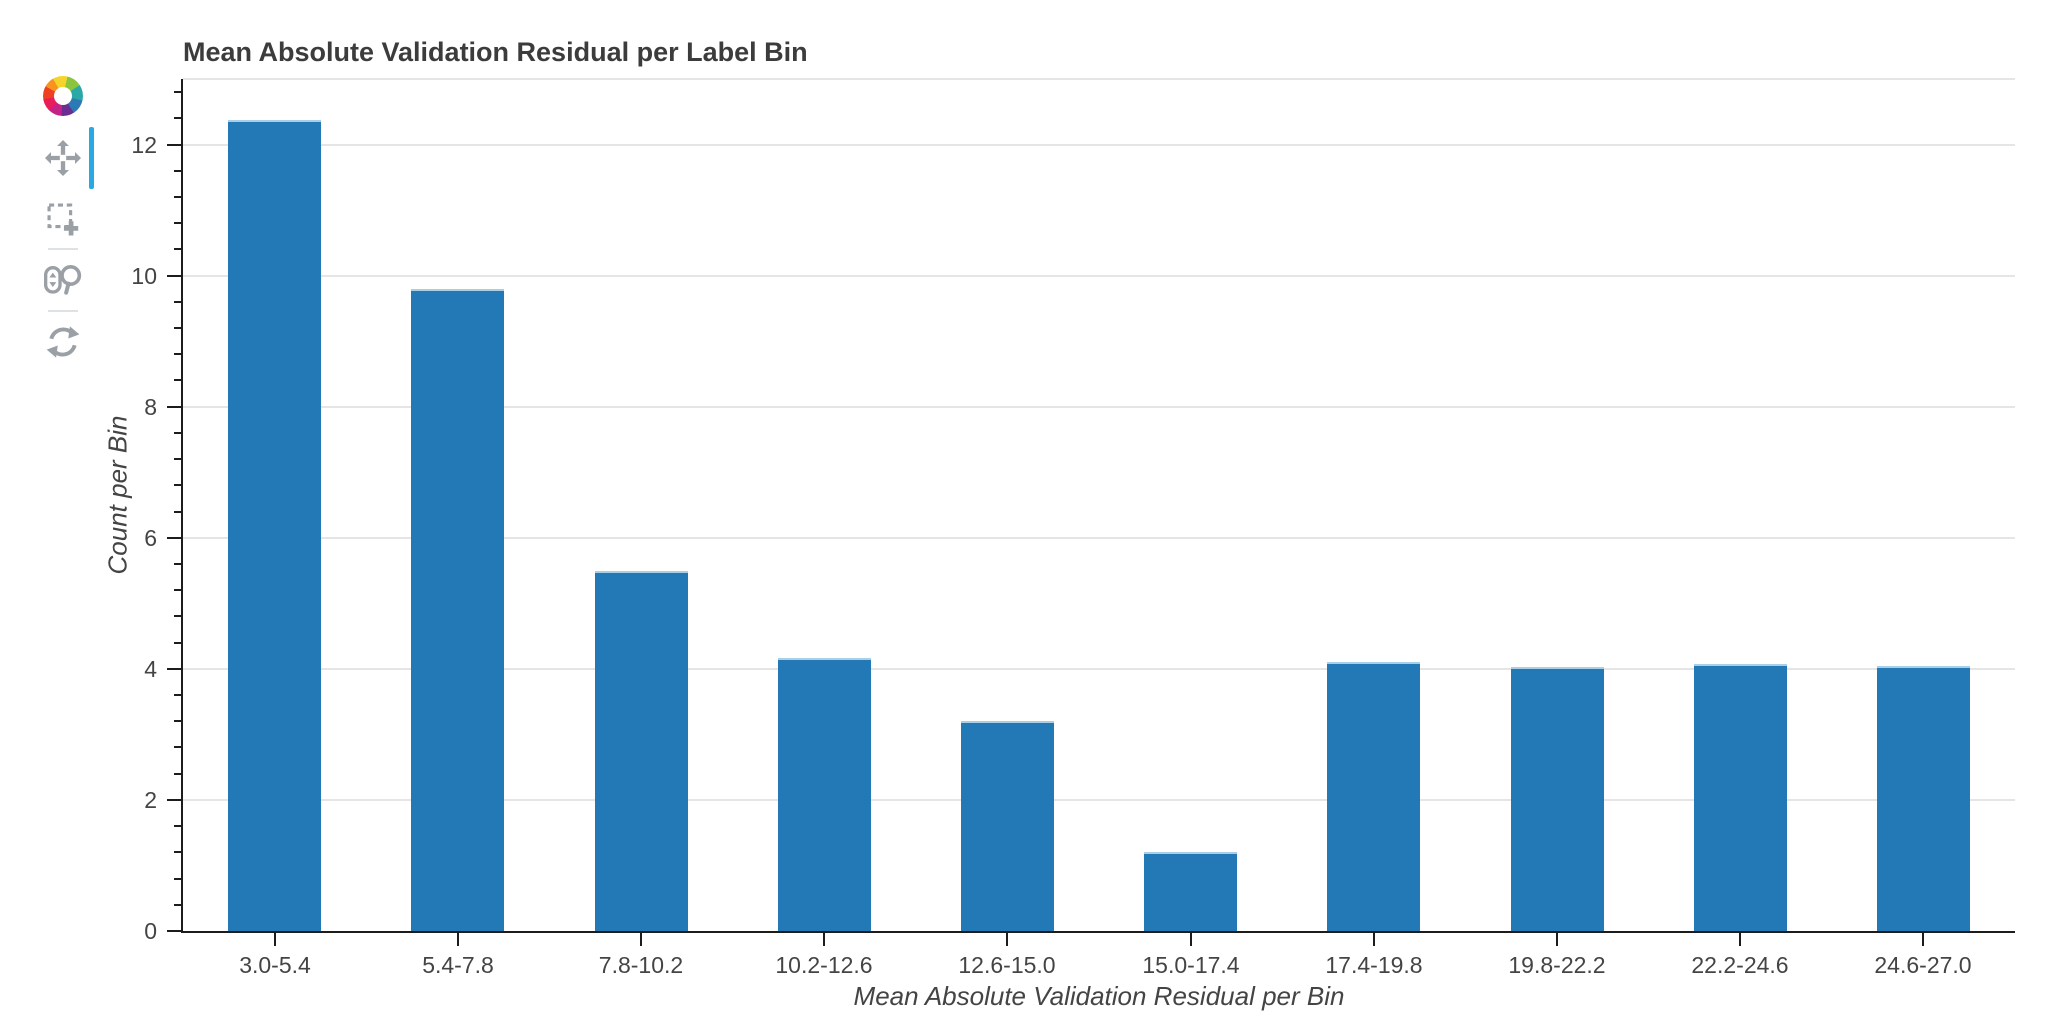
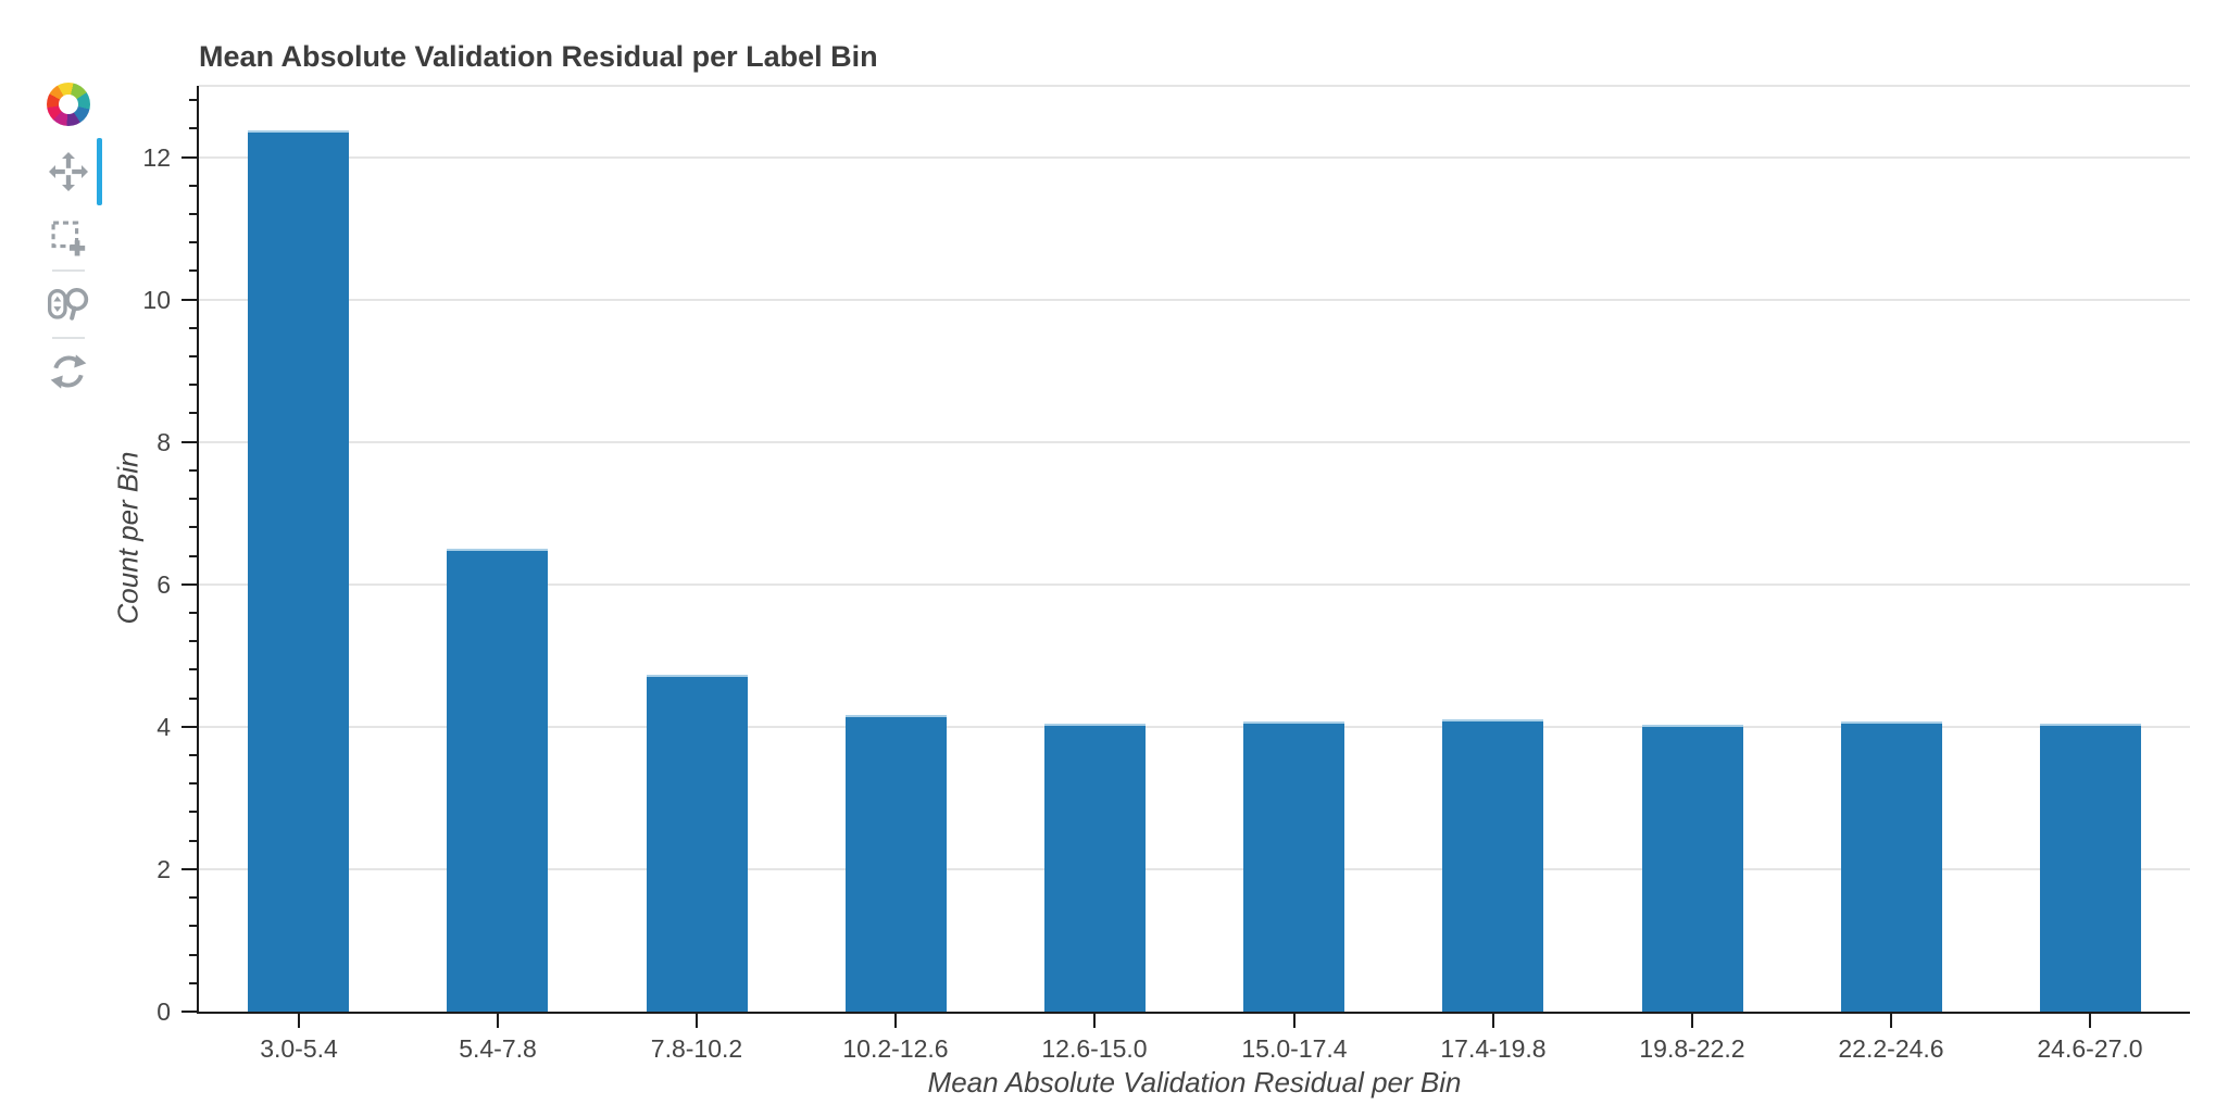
5.4-7.8: 9.8 -> 6.5
7.8-10.2: 5.5 -> 4.7
12.6-15.0: 3.2 -> 4.0
15.0-17.4: 1.2 -> 4.1
